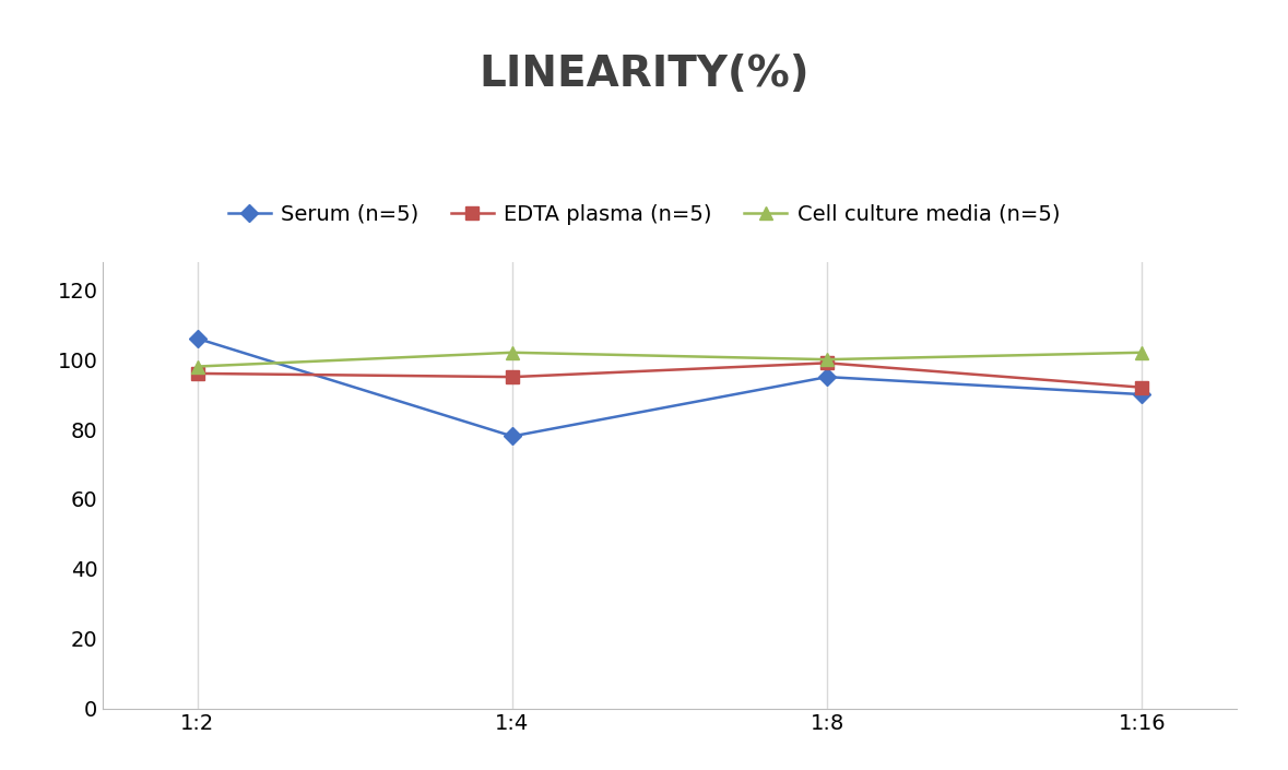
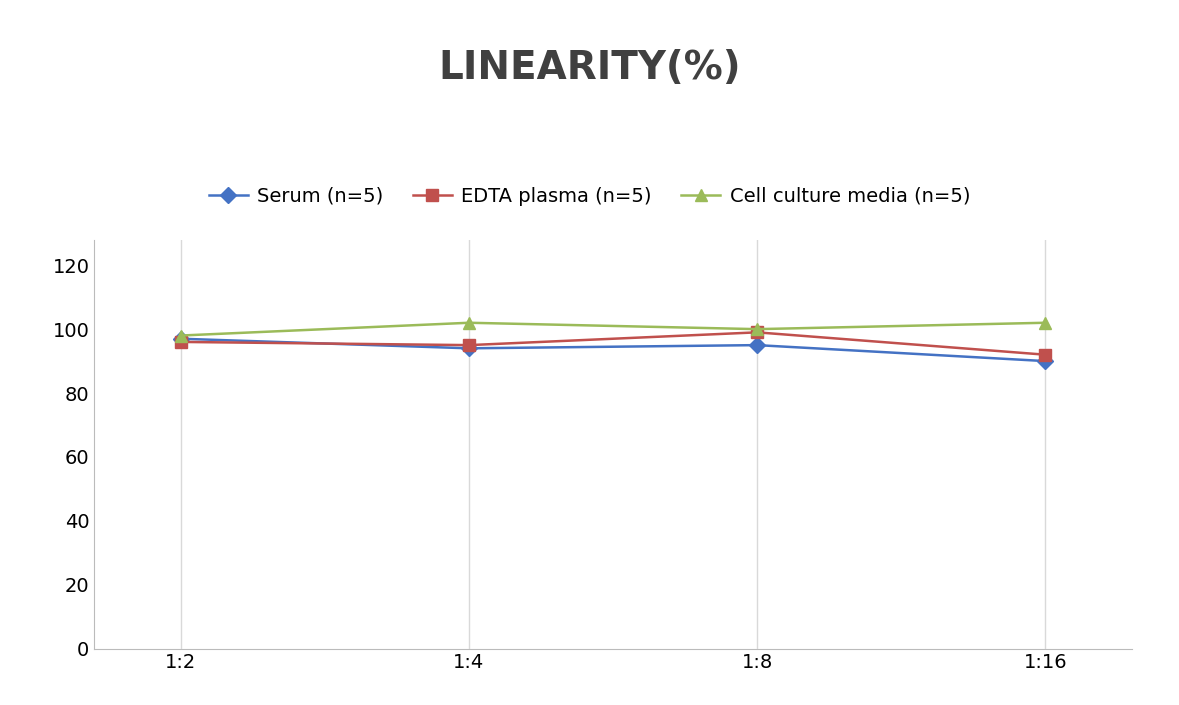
Serum (n=5)/1:2: 106 -> 97
Serum (n=5)/1:4: 78 -> 94
